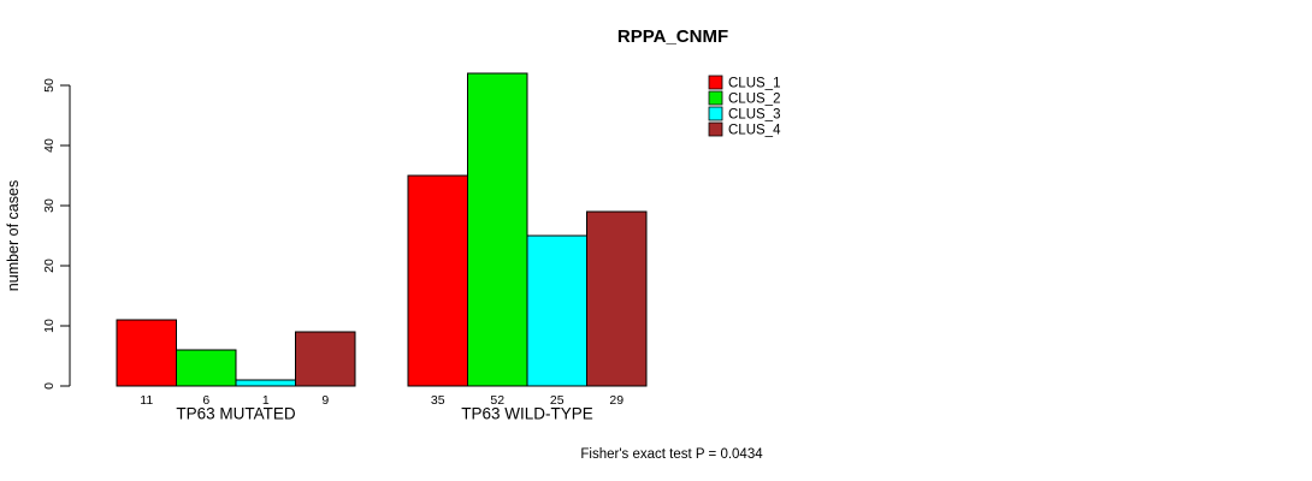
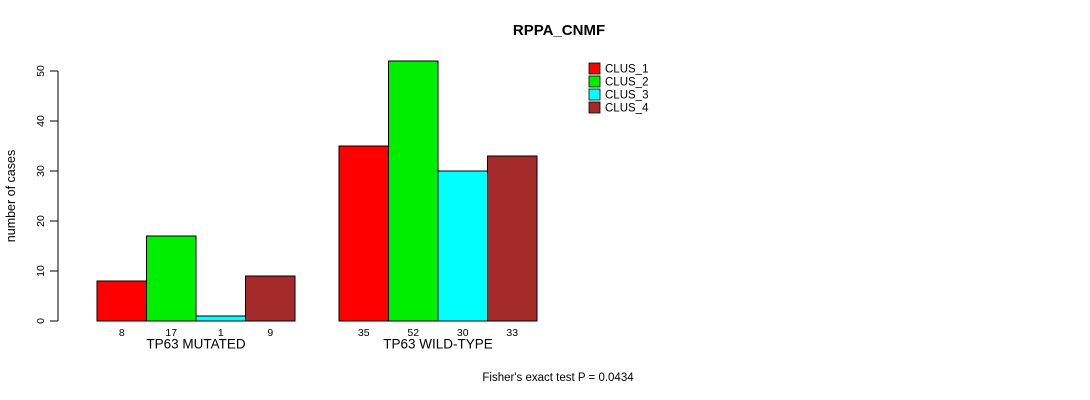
CLUS_1/TP63 MUTATED: 11 -> 8
CLUS_2/TP63 MUTATED: 6 -> 17
CLUS_3/TP63 WILD-TYPE: 25 -> 30
CLUS_4/TP63 WILD-TYPE: 29 -> 33
